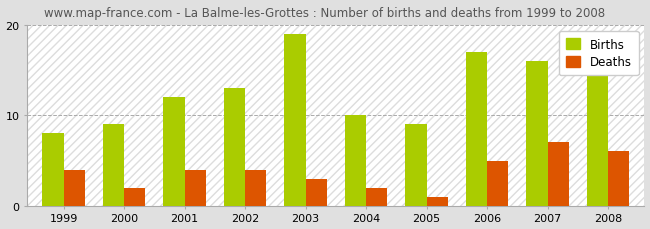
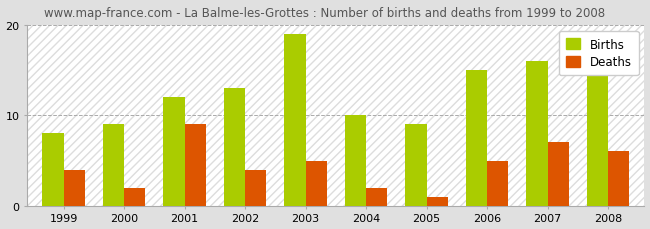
Deaths/2001: 4 -> 9
Deaths/2003: 3 -> 5
Births/2006: 17 -> 15
